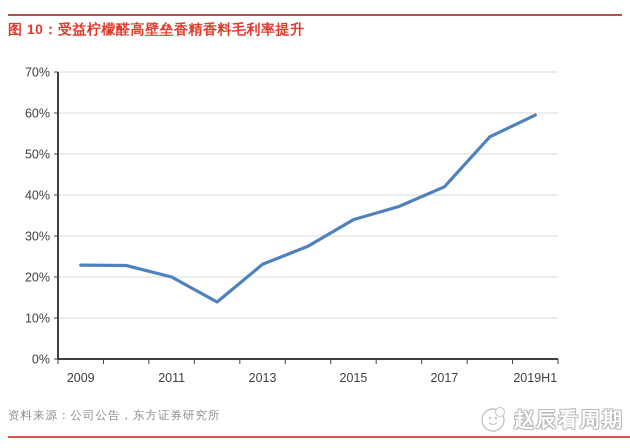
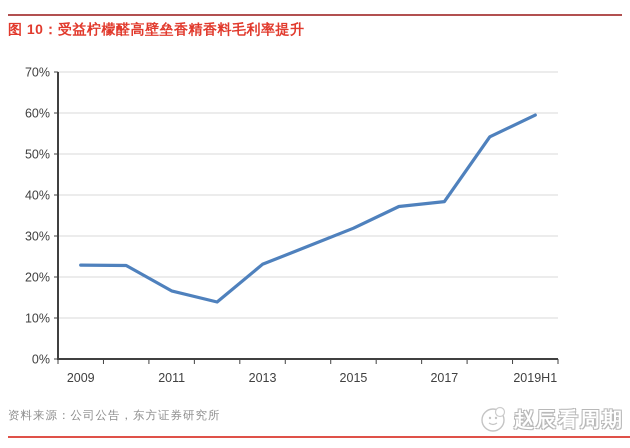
2011: 20% -> 17%
2015: 34% -> 32%
2017: 42% -> 38%
